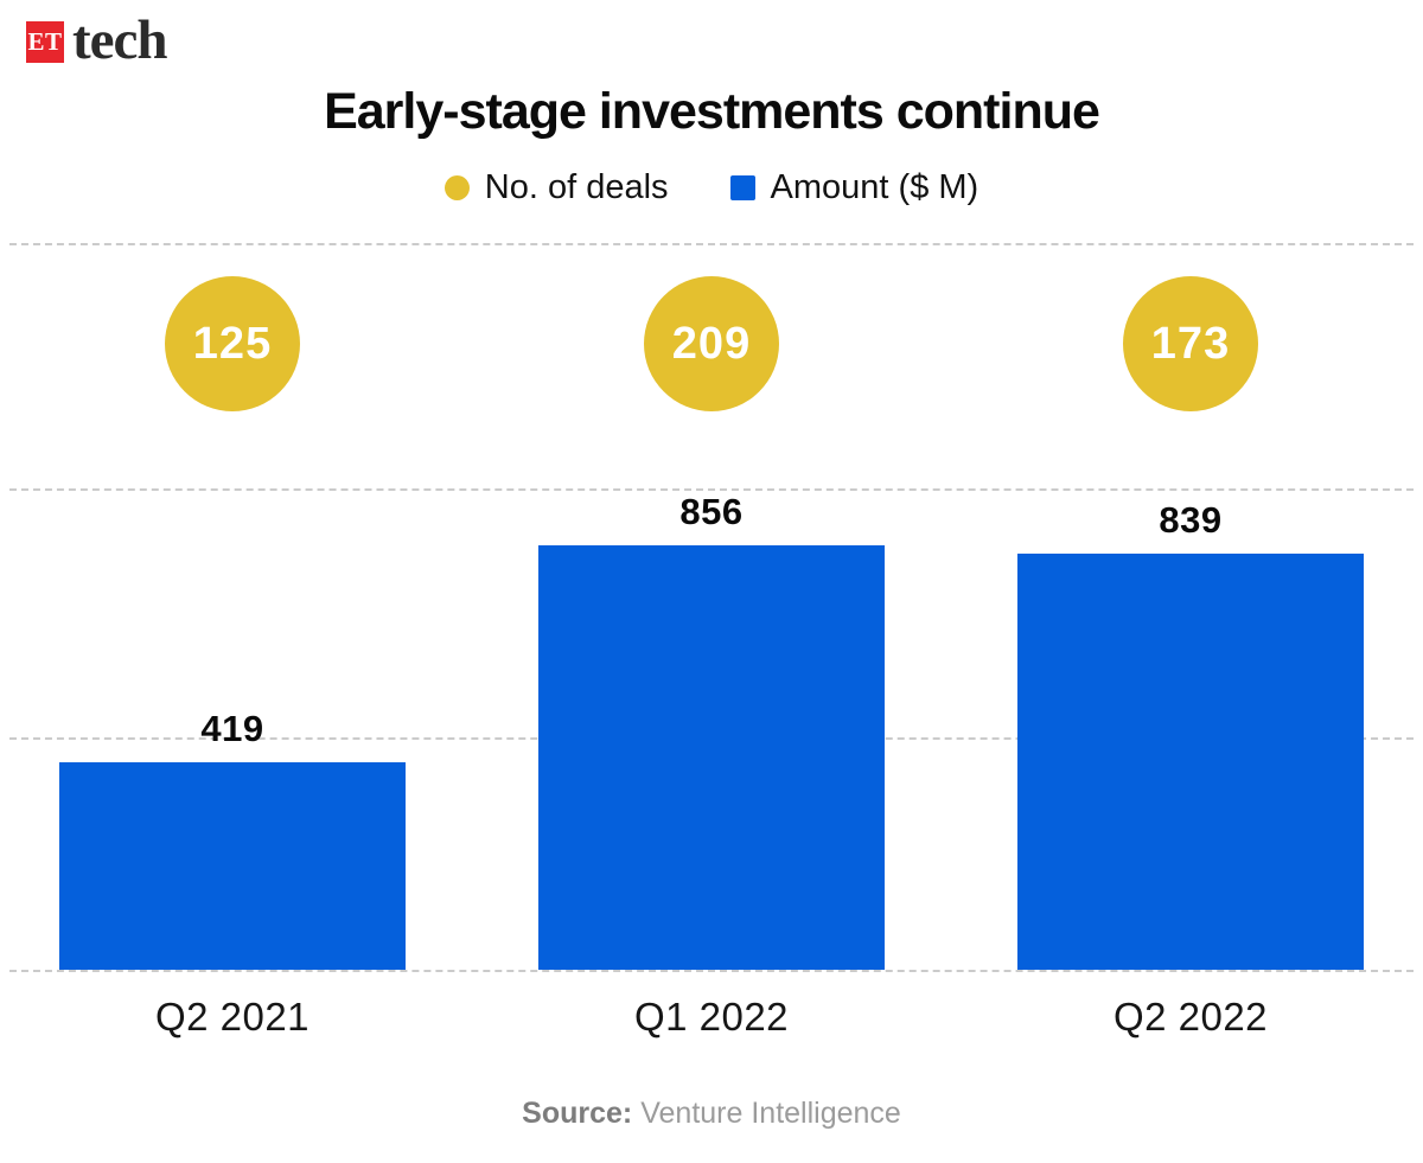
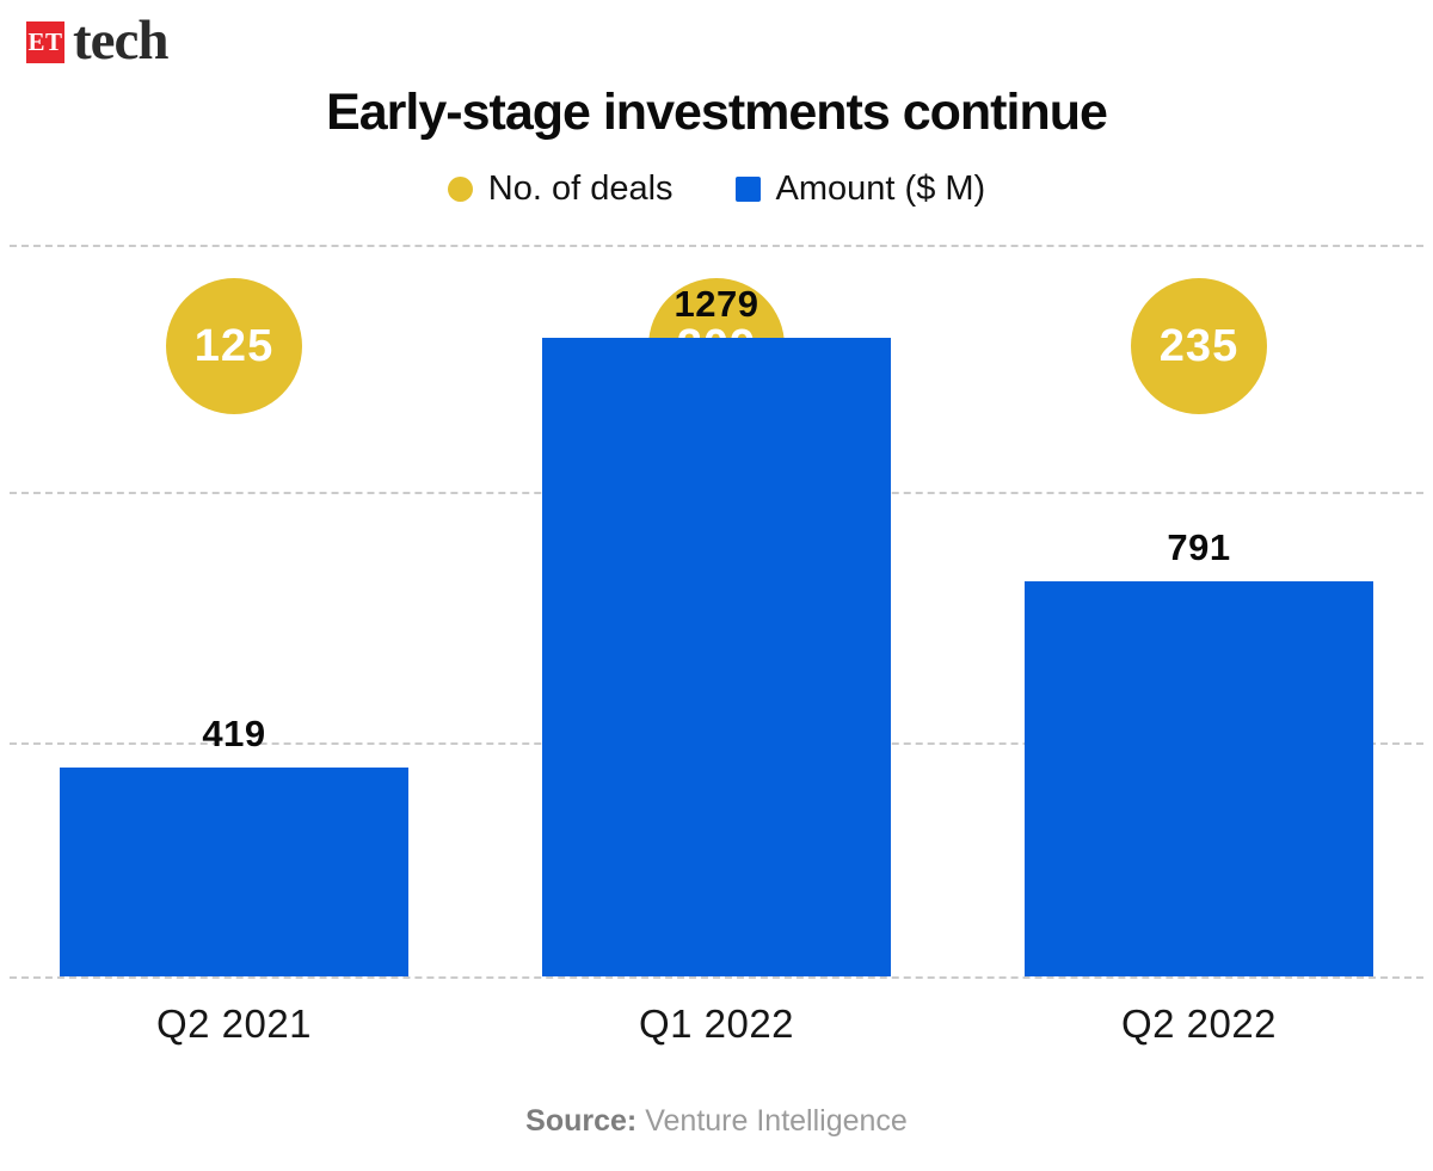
Amount ($ M)/Q1 2022: 856 -> 1279
No. of deals/Q2 2022: 173 -> 235
Amount ($ M)/Q2 2022: 839 -> 791
